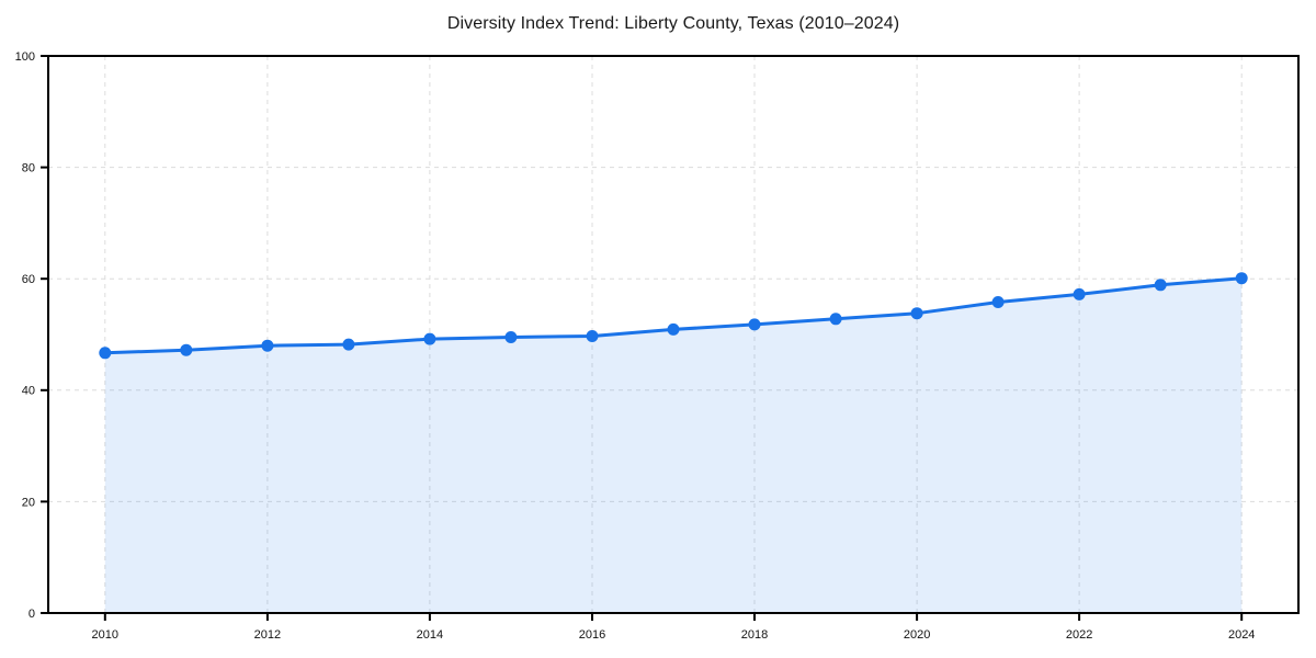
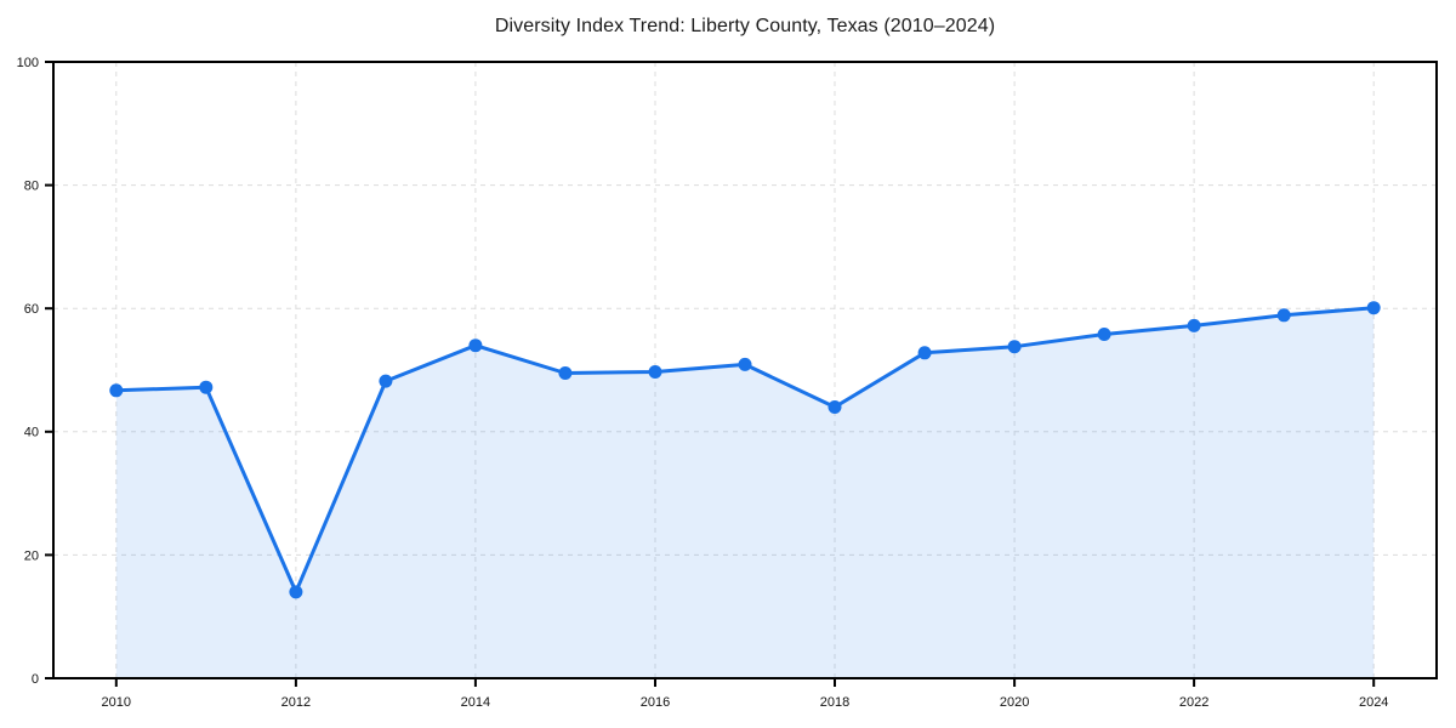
2012: 48 -> 14
2014: 49 -> 54
2018: 52 -> 44
